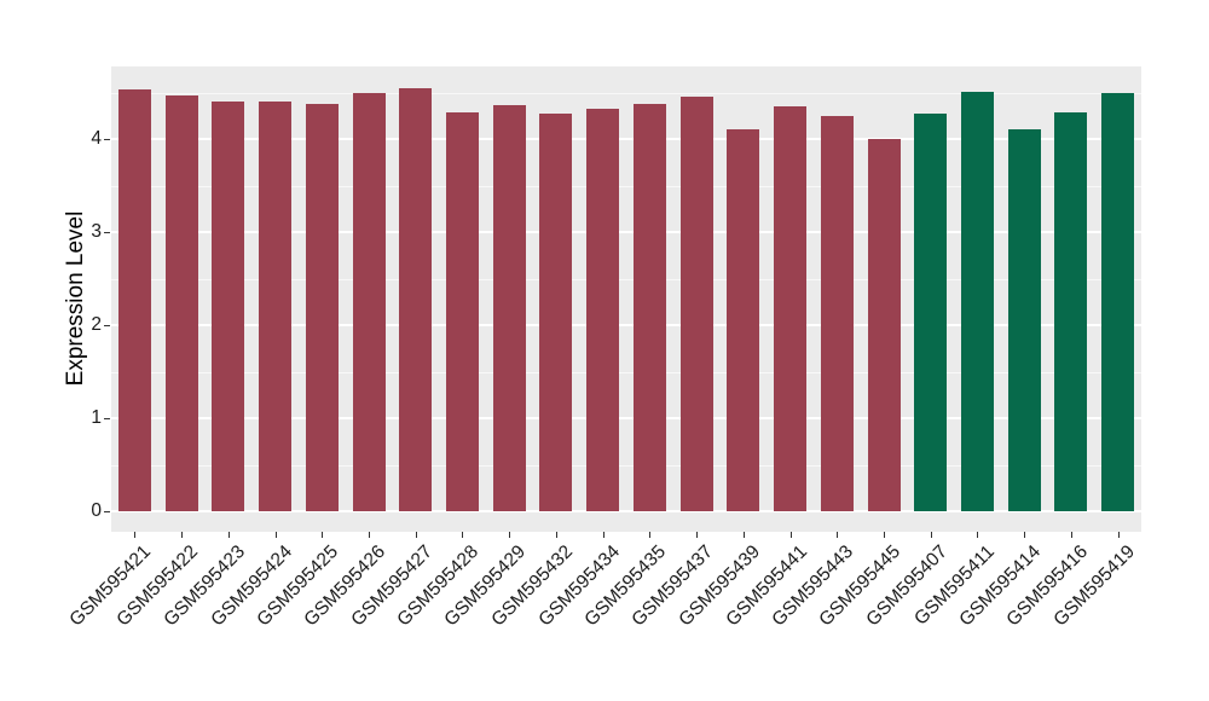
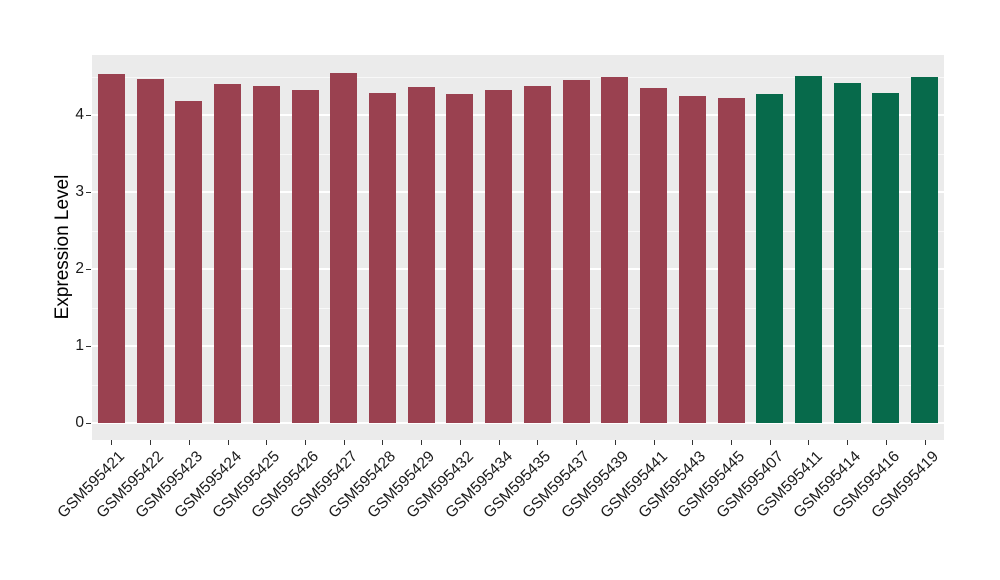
GSM595423: 4.4 -> 4.2
GSM595426: 4.5 -> 4.3
GSM595439: 4.1 -> 4.5
GSM595445: 4.0 -> 4.2
GSM595414: 4.1 -> 4.4
